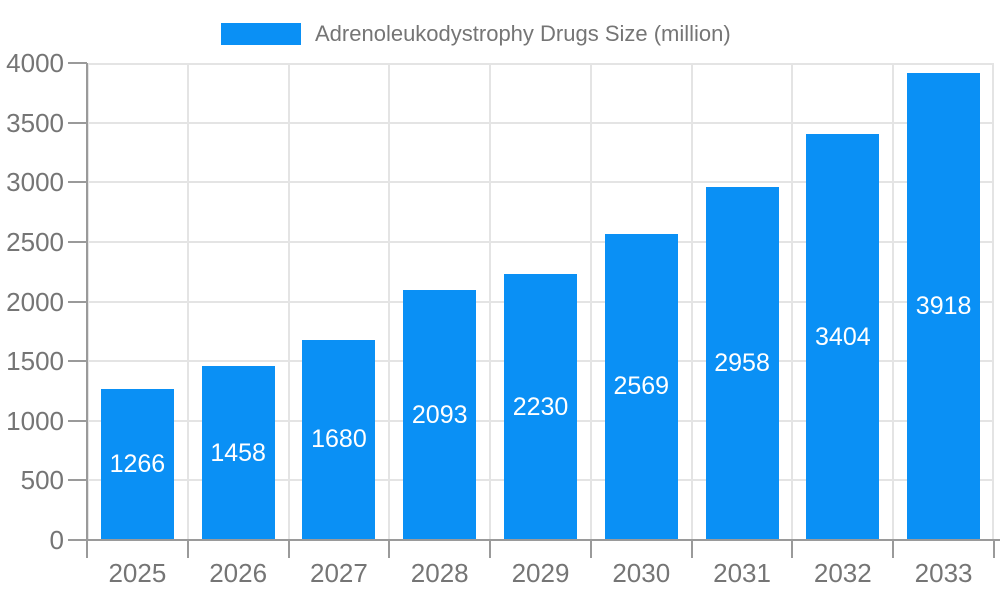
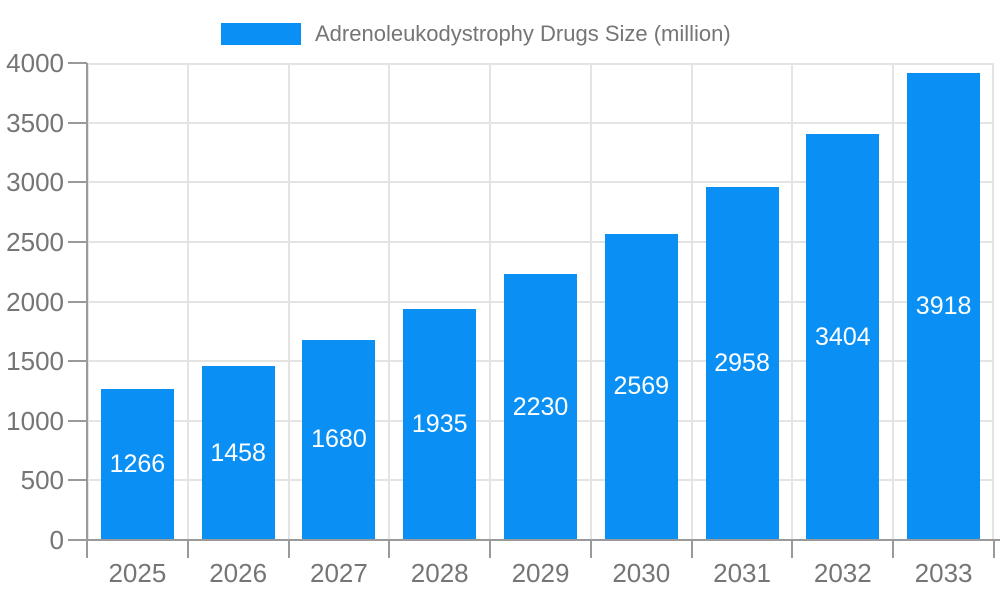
2028: 2093 -> 1935
